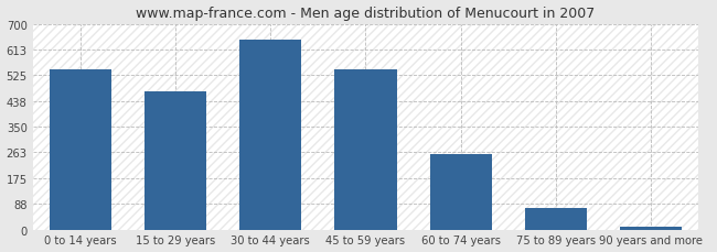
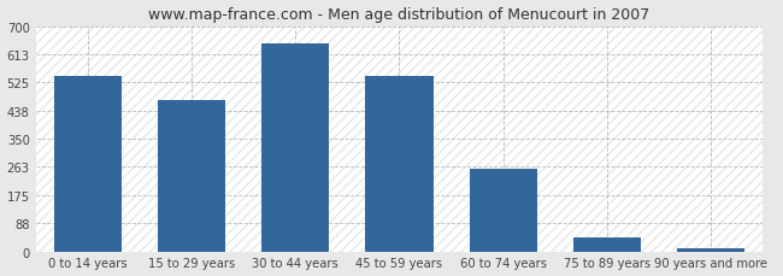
75 to 89 years: 75 -> 45
